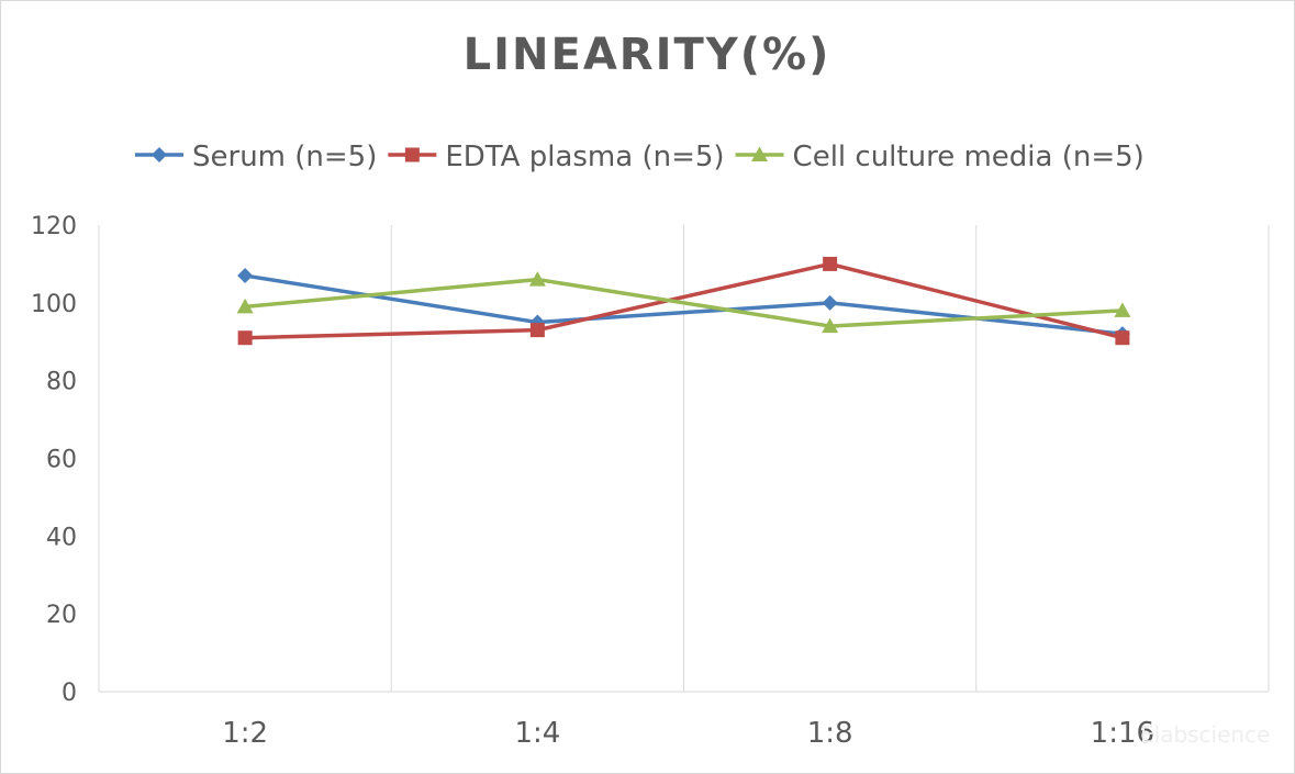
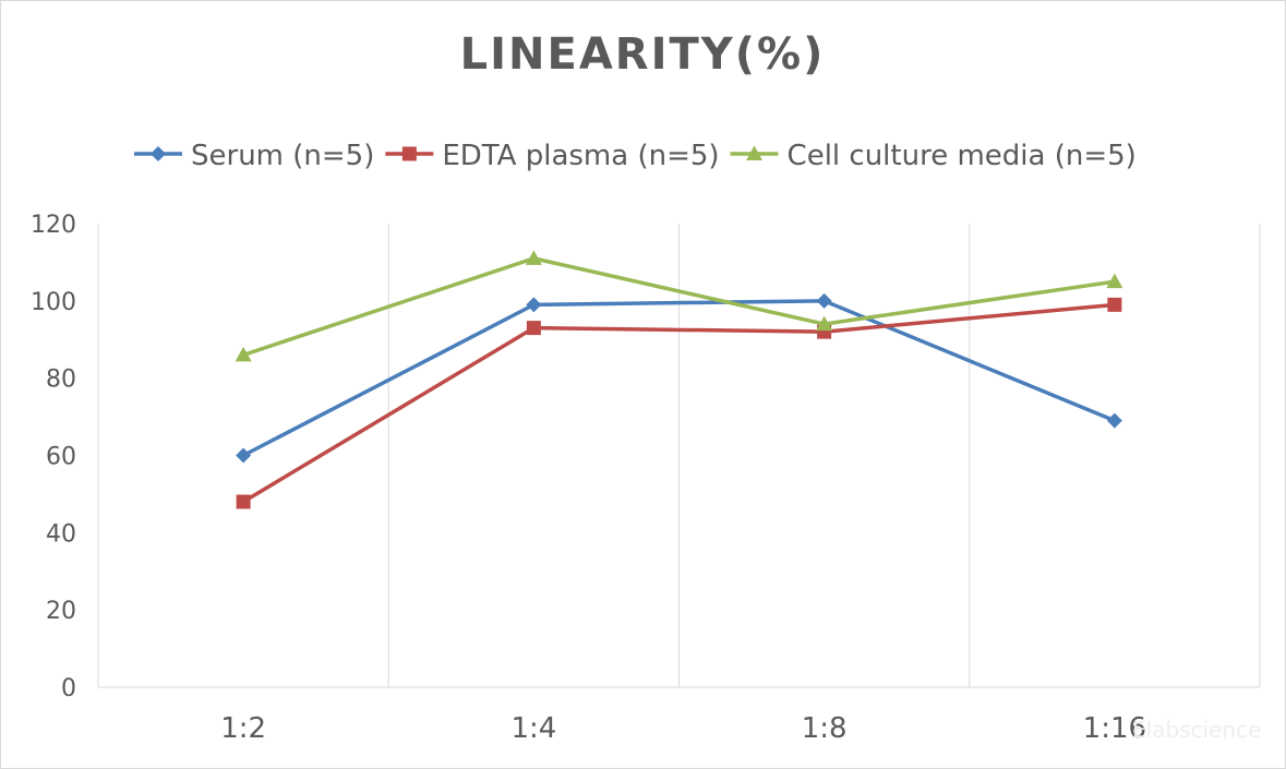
Serum (n=5)/1:2: 107 -> 60
EDTA plasma (n=5)/1:2: 91 -> 48
Cell culture media (n=5)/1:2: 99 -> 86
Serum (n=5)/1:4: 95 -> 99
Cell culture media (n=5)/1:4: 106 -> 111
EDTA plasma (n=5)/1:8: 110 -> 92
Serum (n=5)/1:16: 92 -> 69
EDTA plasma (n=5)/1:16: 91 -> 99
Cell culture media (n=5)/1:16: 98 -> 105
